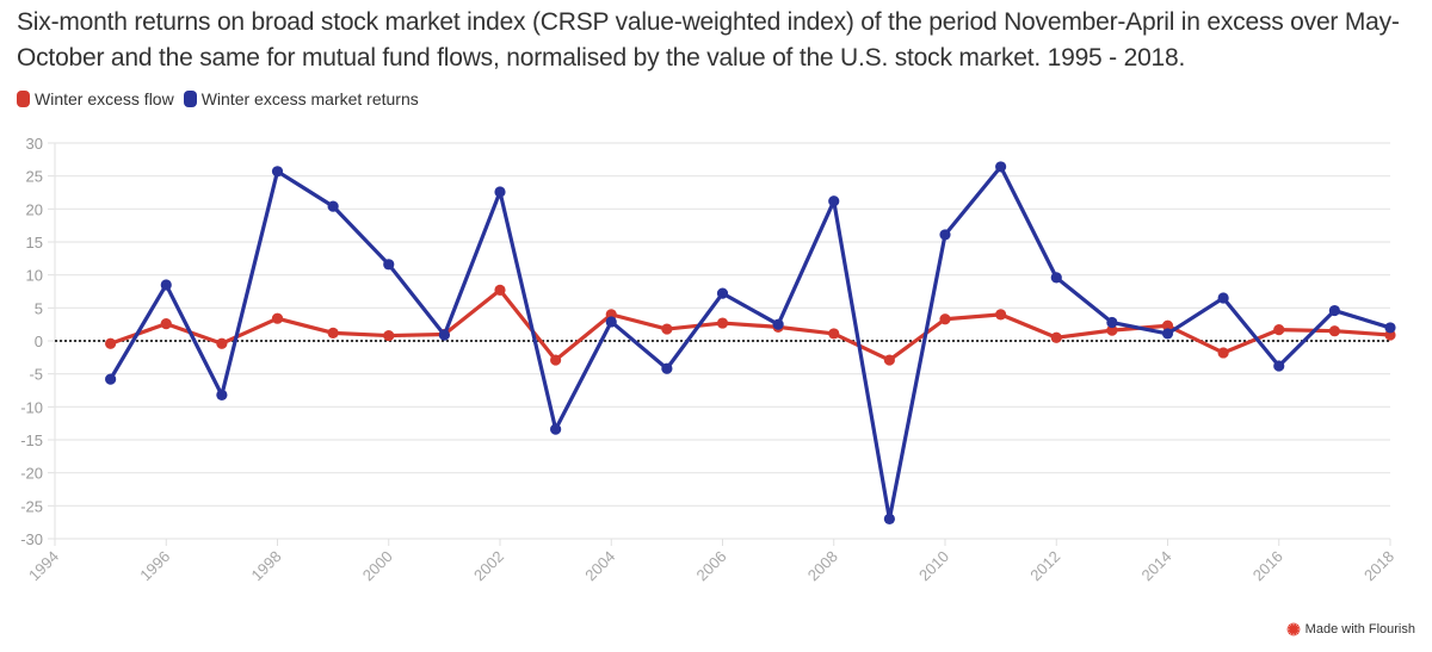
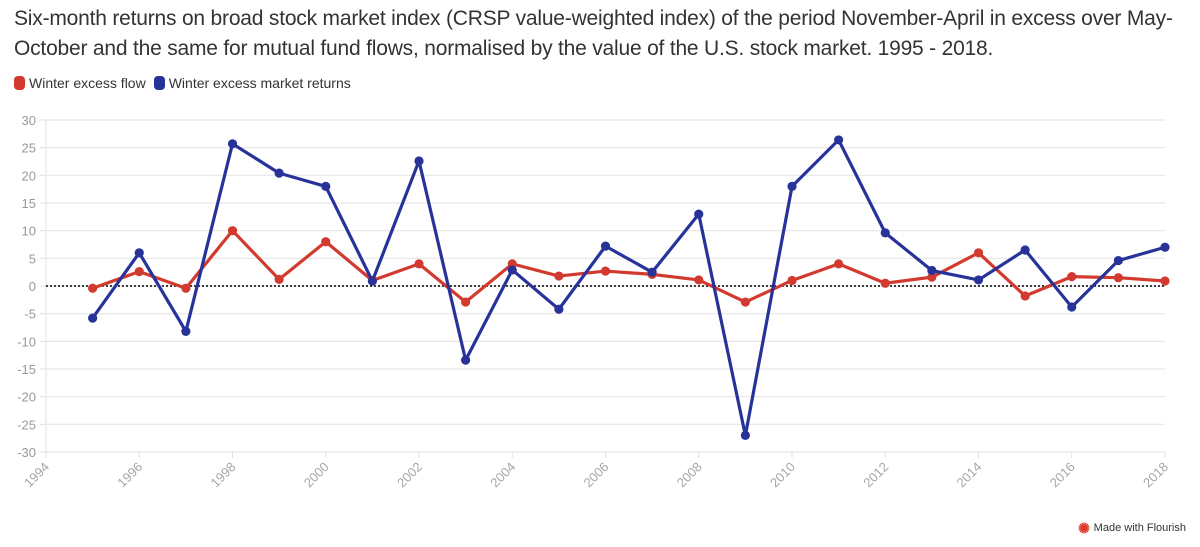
Winter excess market returns/1996: 8 -> 6
Winter excess flow/1998: 3 -> 10
Winter excess flow/2000: 1 -> 8
Winter excess market returns/2000: 12 -> 18
Winter excess flow/2002: 8 -> 4
Winter excess market returns/2008: 21 -> 13
Winter excess flow/2010: 3 -> 1
Winter excess market returns/2010: 16 -> 18
Winter excess flow/2014: 2 -> 6
Winter excess market returns/2018: 2 -> 7
